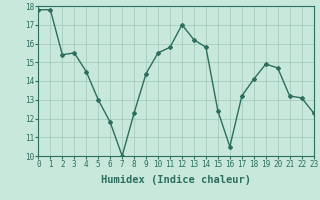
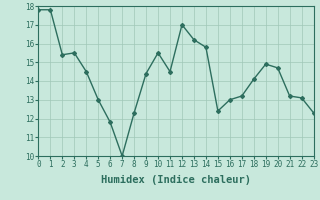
11: 15.8 -> 14.5
16: 10.5 -> 13.0
